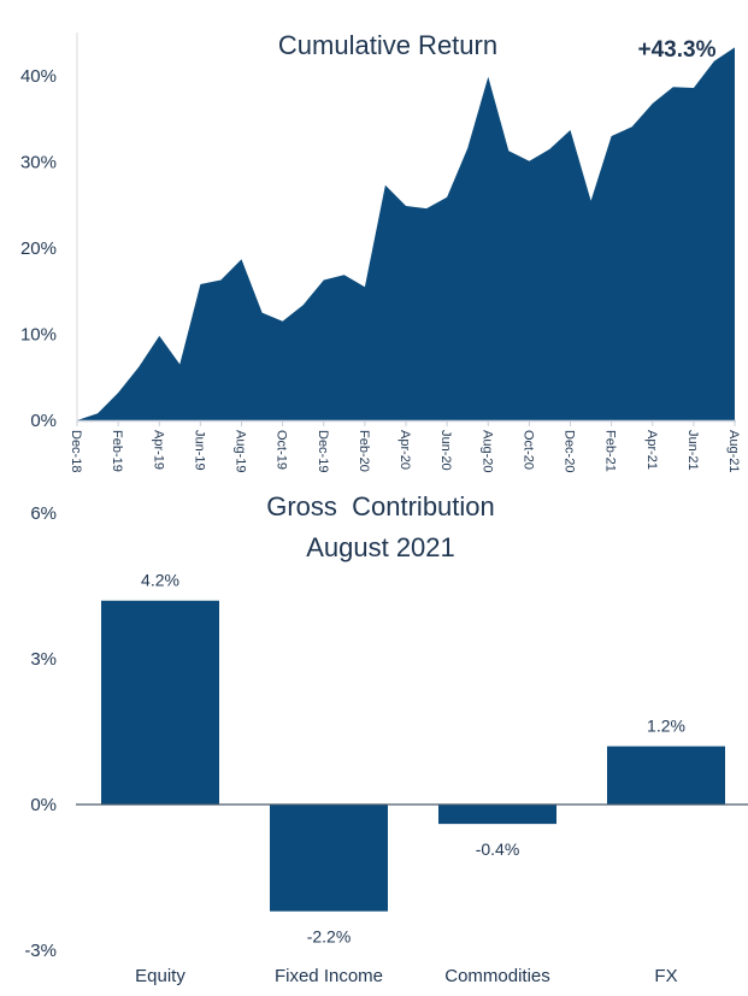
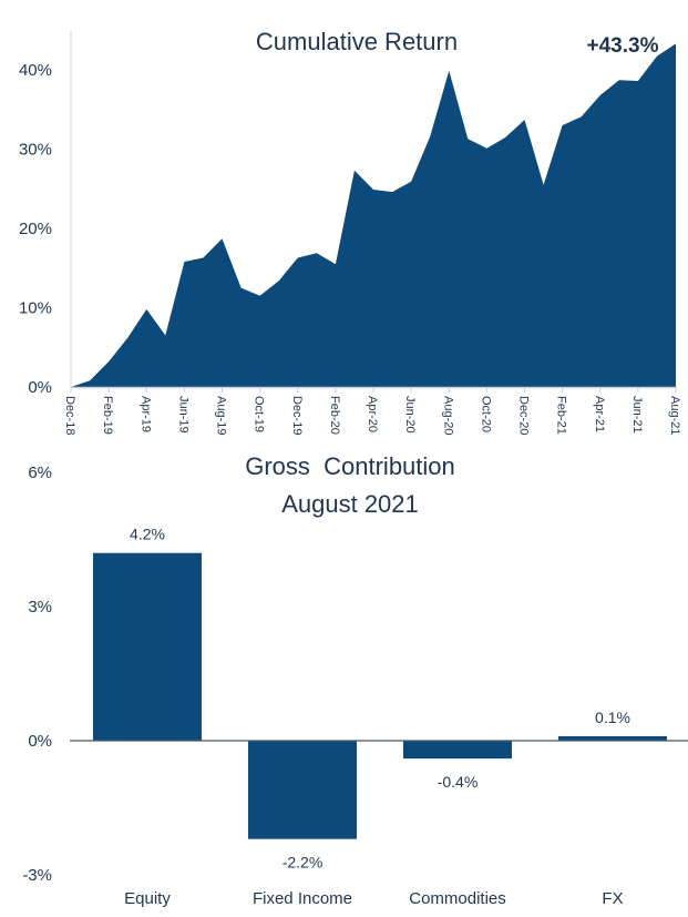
Gross Contribution/FX: 1.2% -> 0.1%
